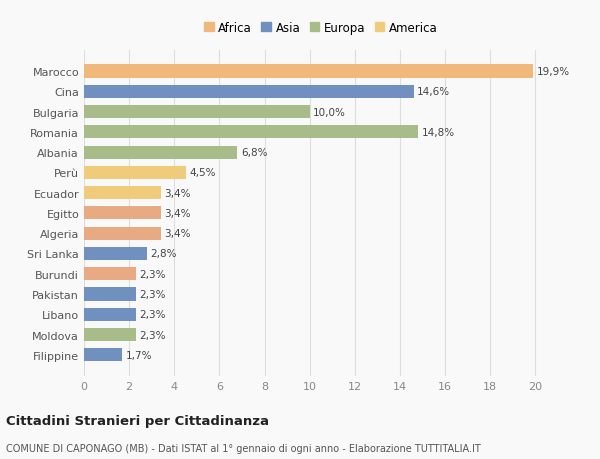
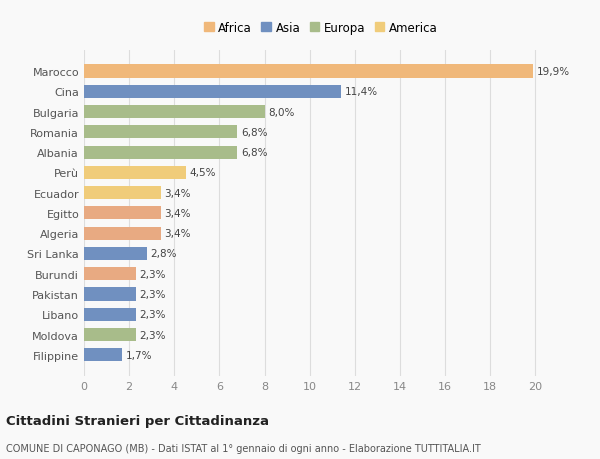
Cina: 14,6% -> 11,4%
Bulgaria: 10,0% -> 8,0%
Romania: 14,8% -> 6,8%
